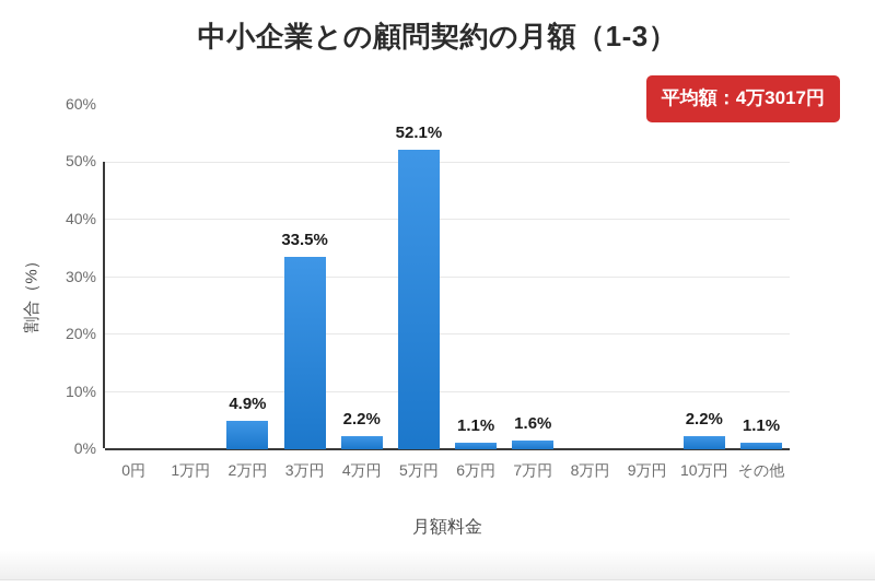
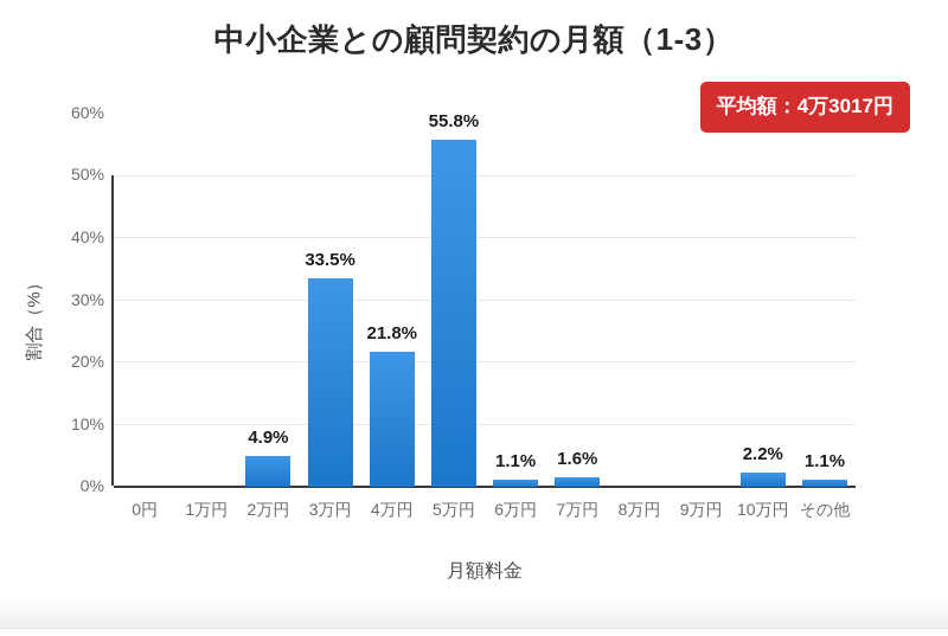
4万円: 2.2% -> 21.8%
5万円: 52.1% -> 55.8%
